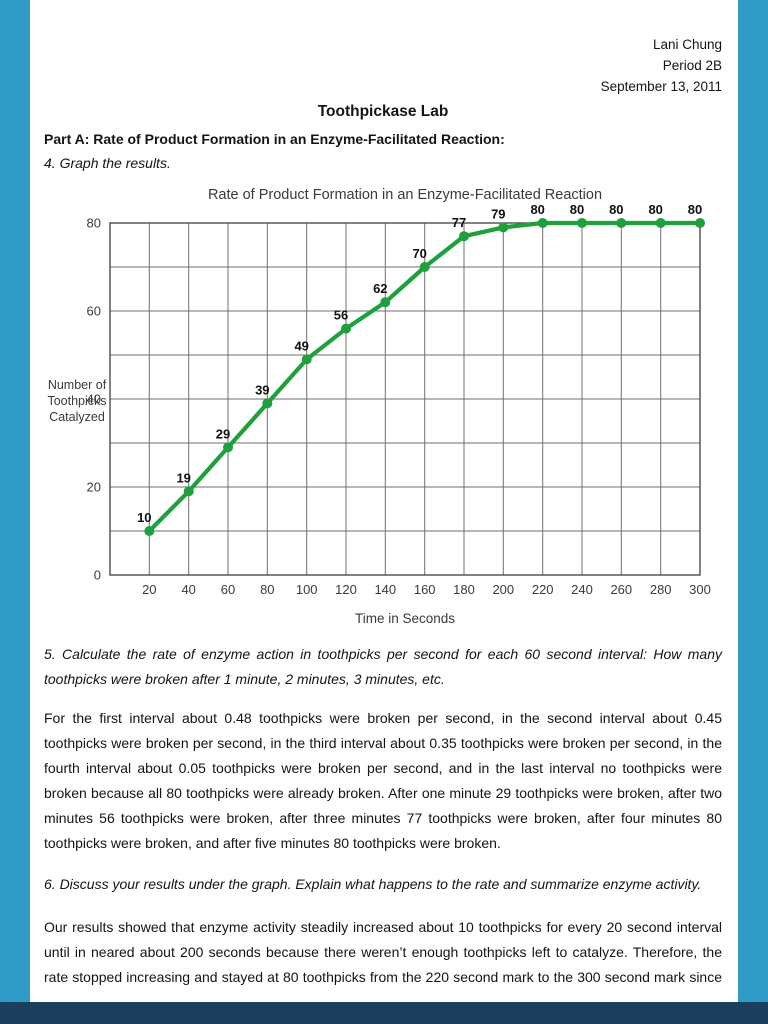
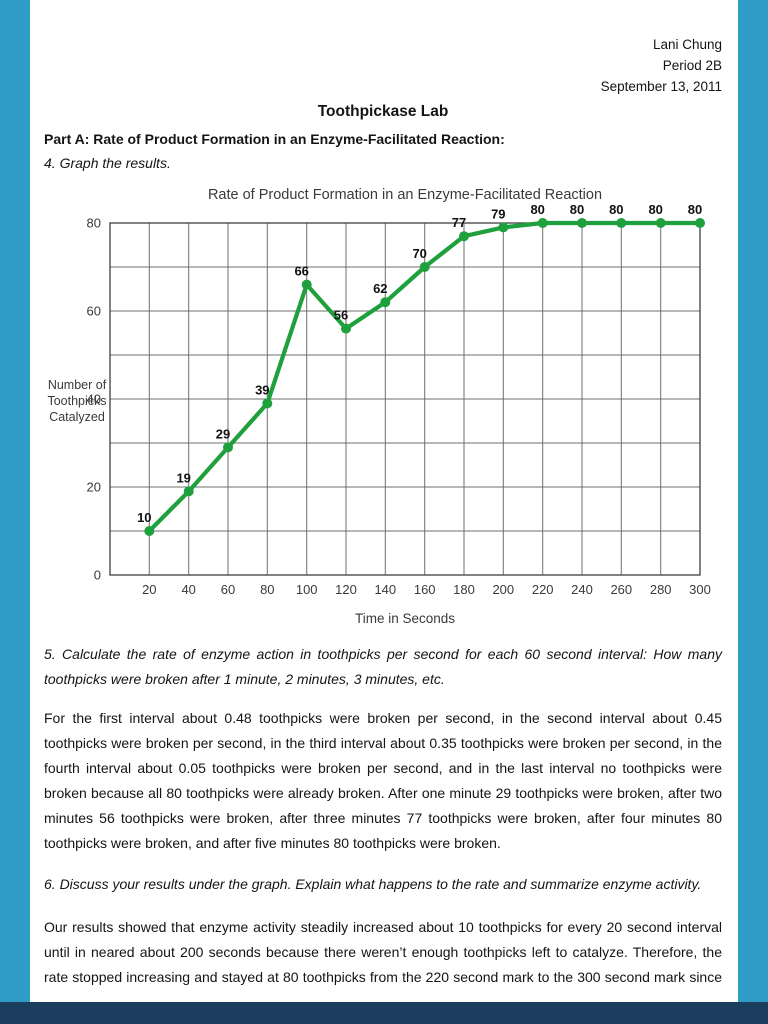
100: 49 -> 66
